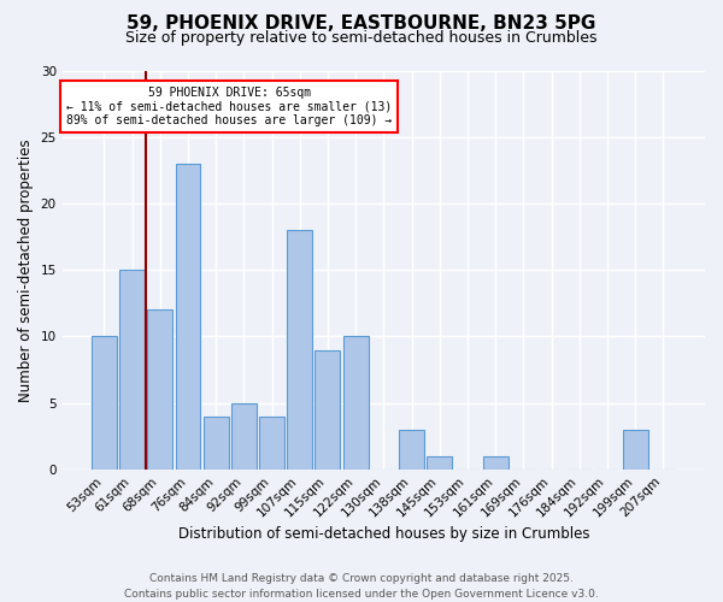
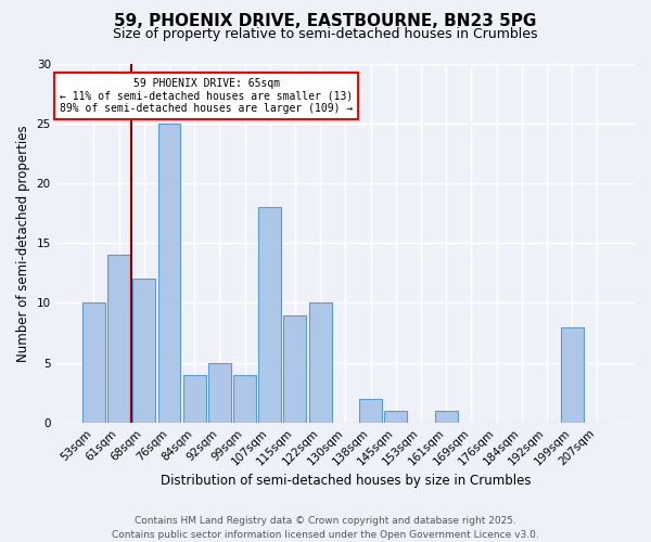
61sqm: 15 -> 14
76sqm: 23 -> 25
138sqm: 3 -> 2
199sqm: 3 -> 8
